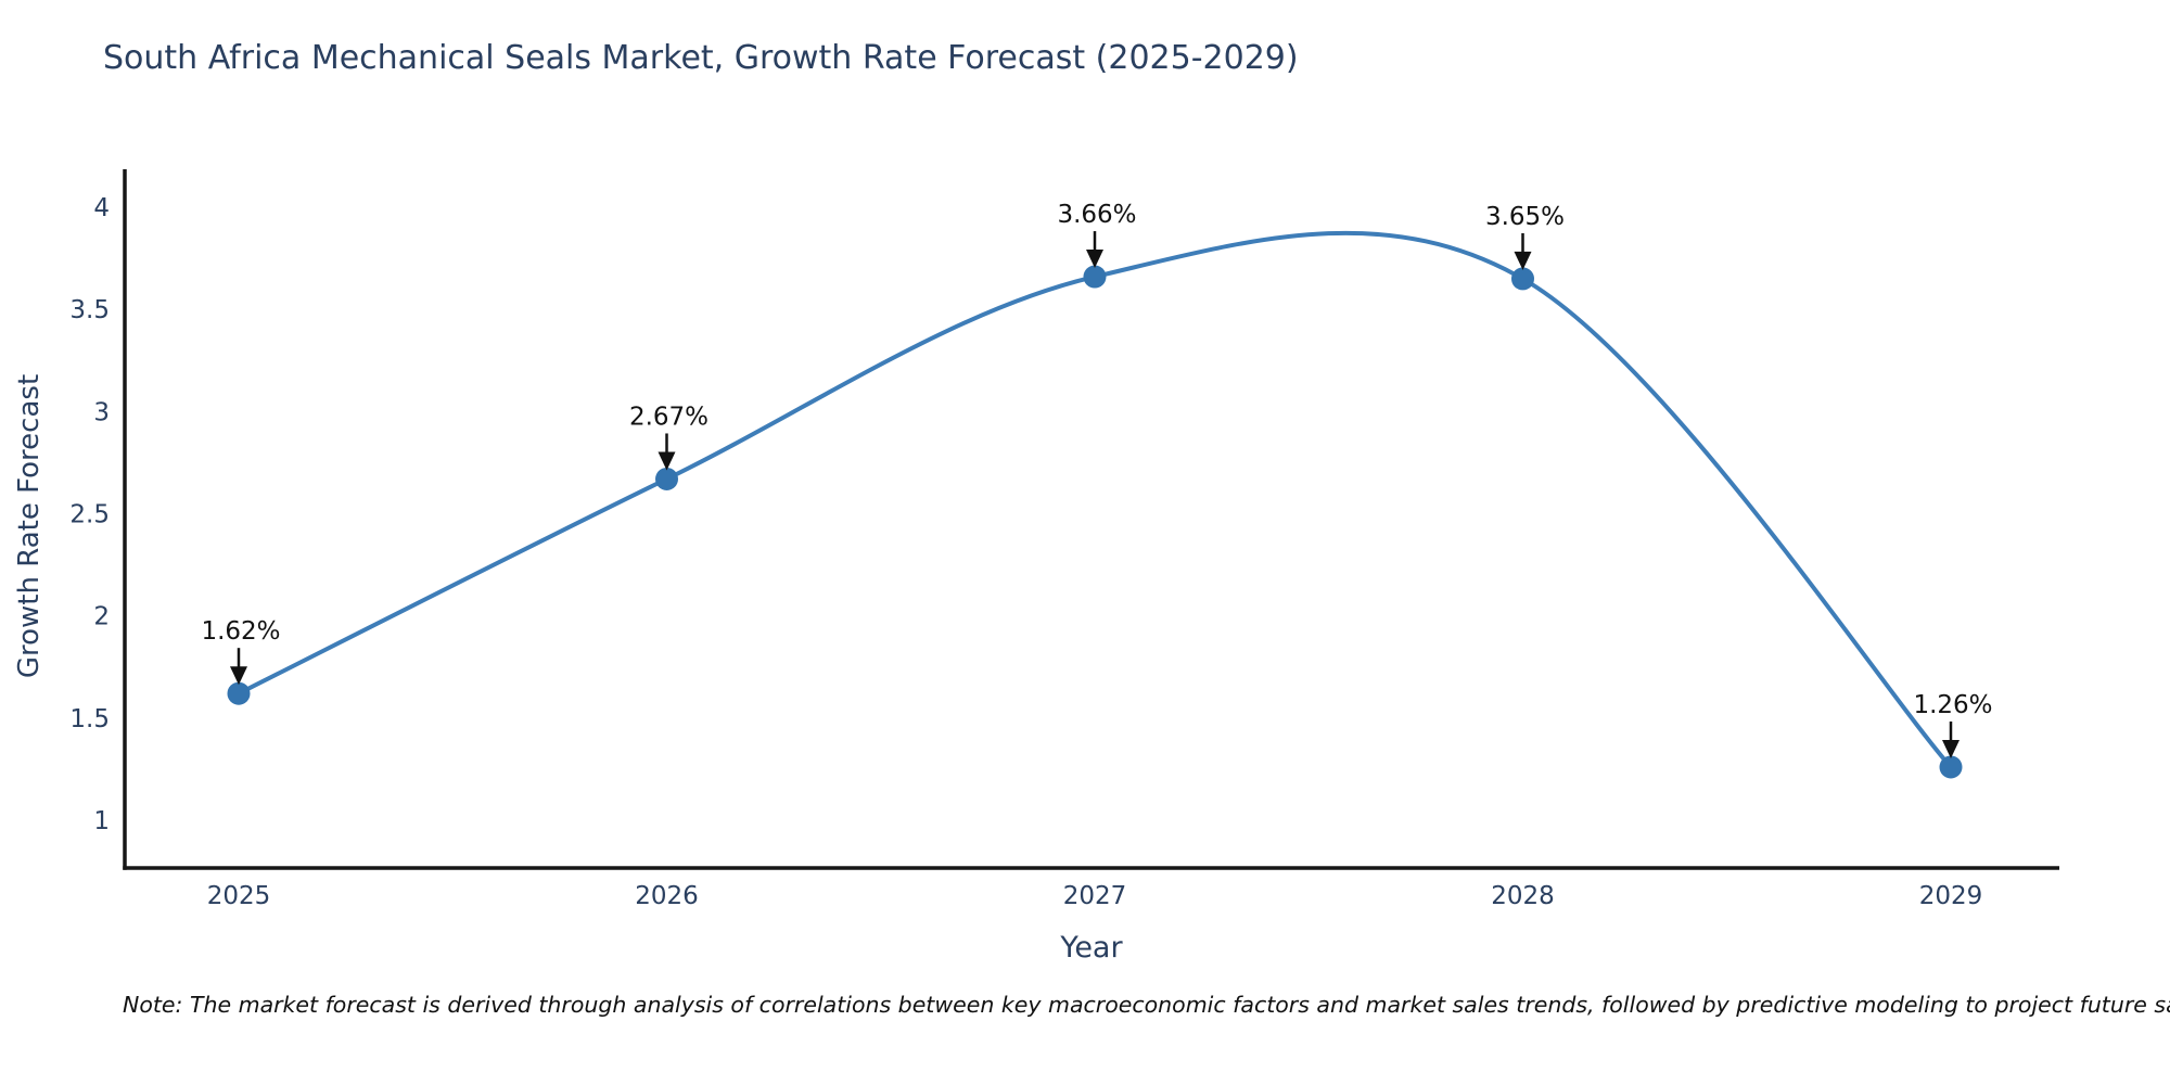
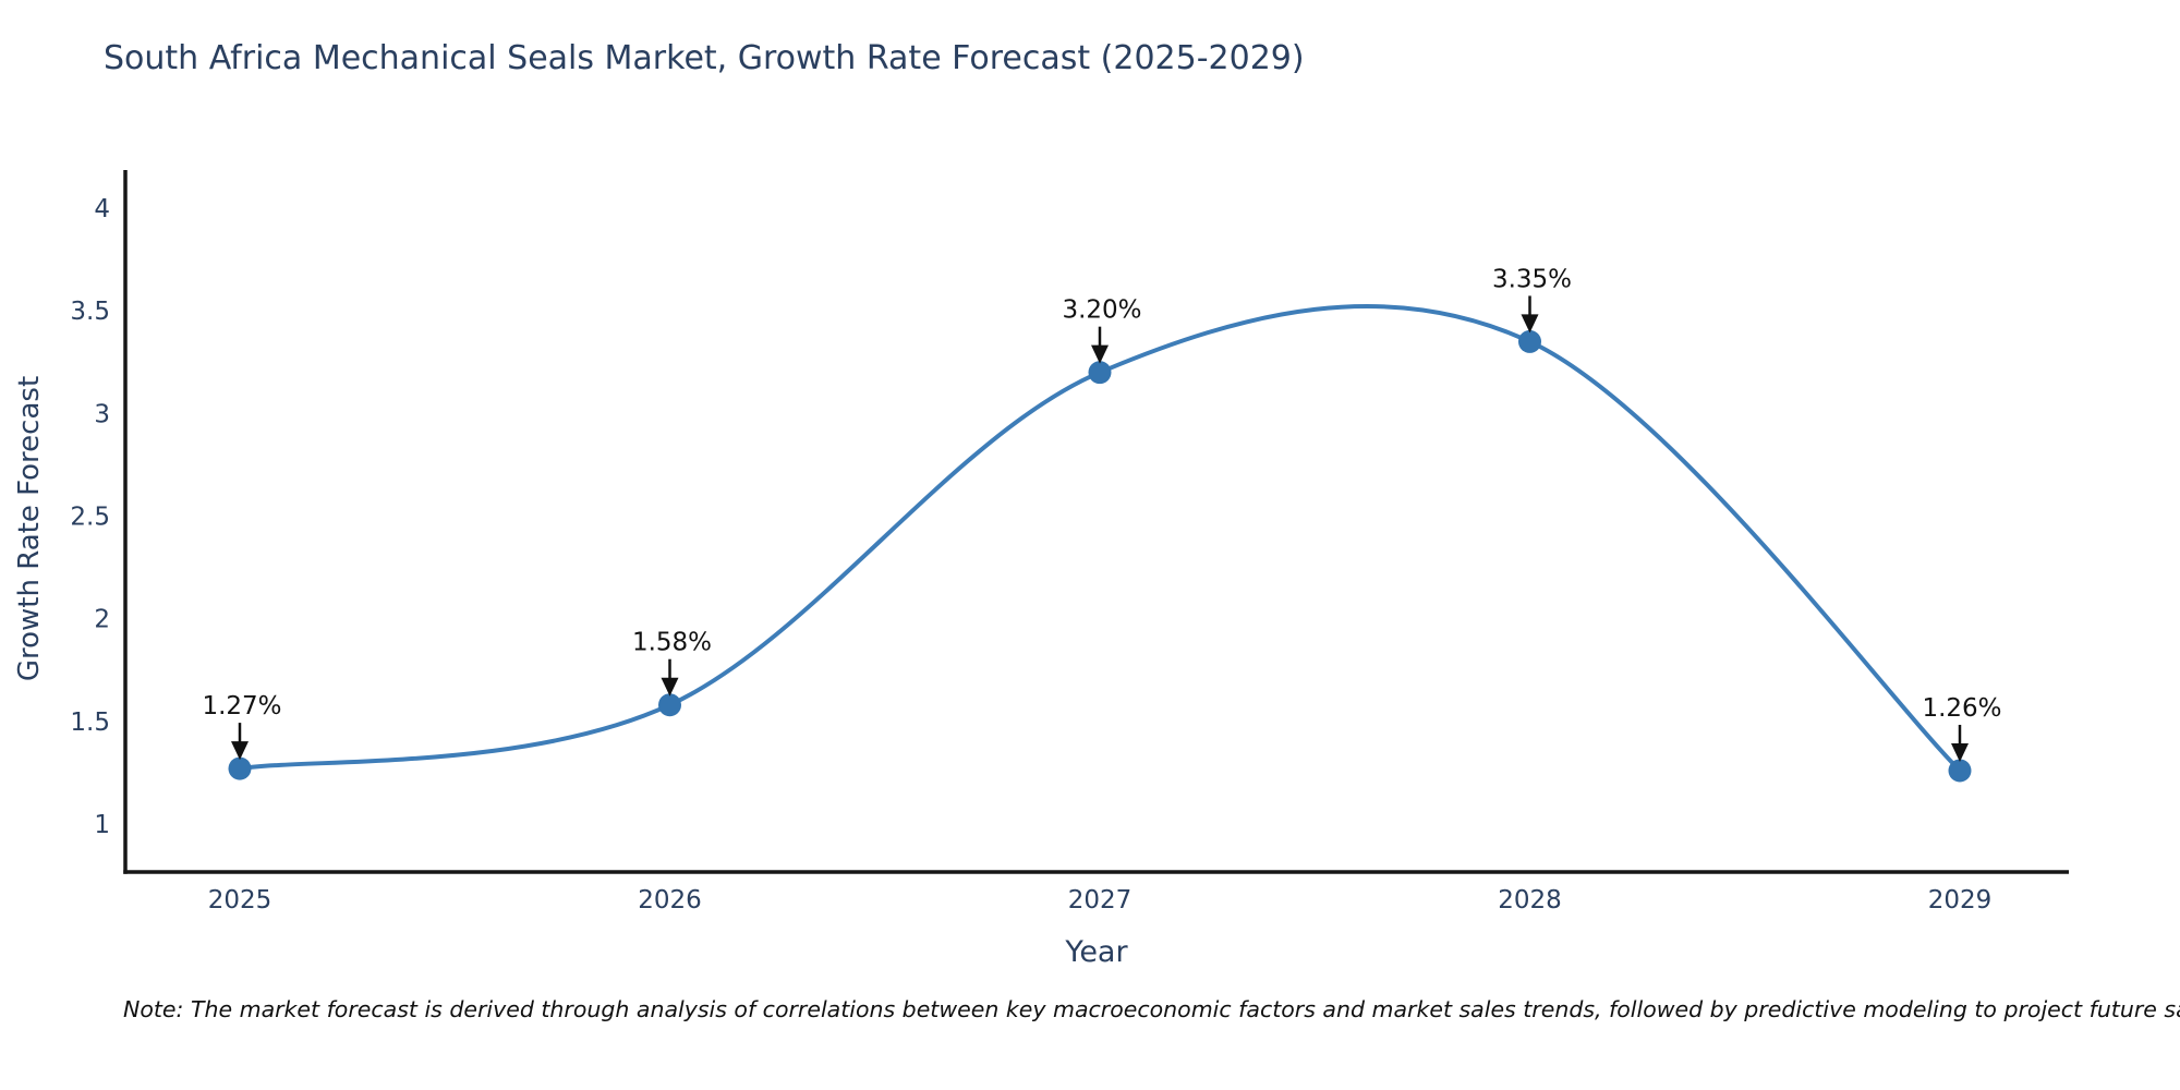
2025: 1.62% -> 1.27%
2026: 2.67% -> 1.58%
2027: 3.66% -> 3.20%
2028: 3.65% -> 3.35%
